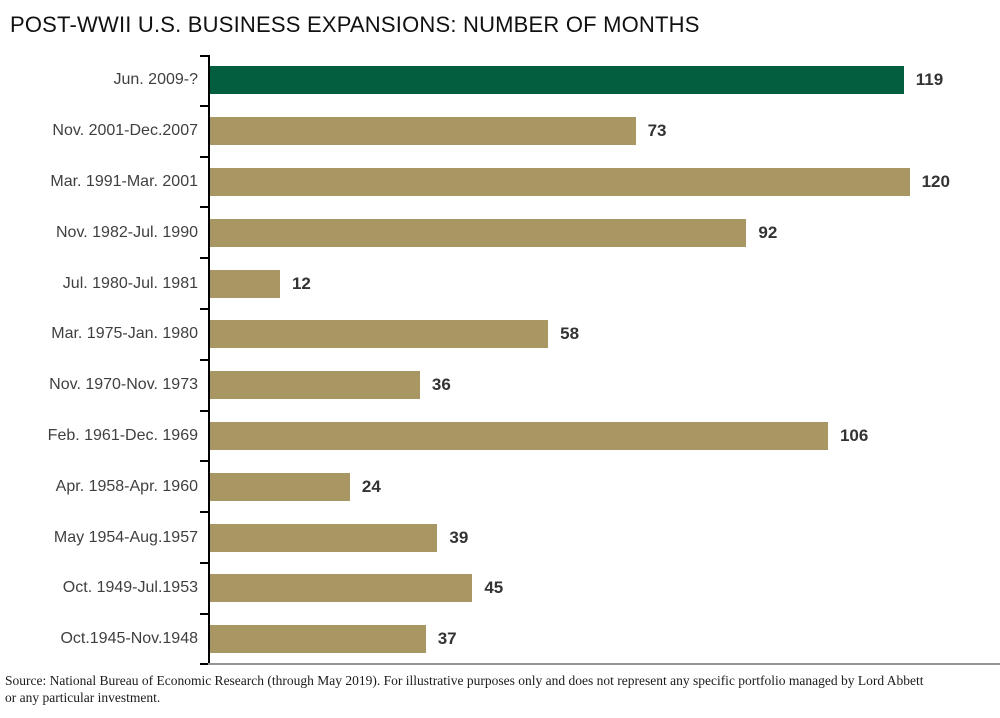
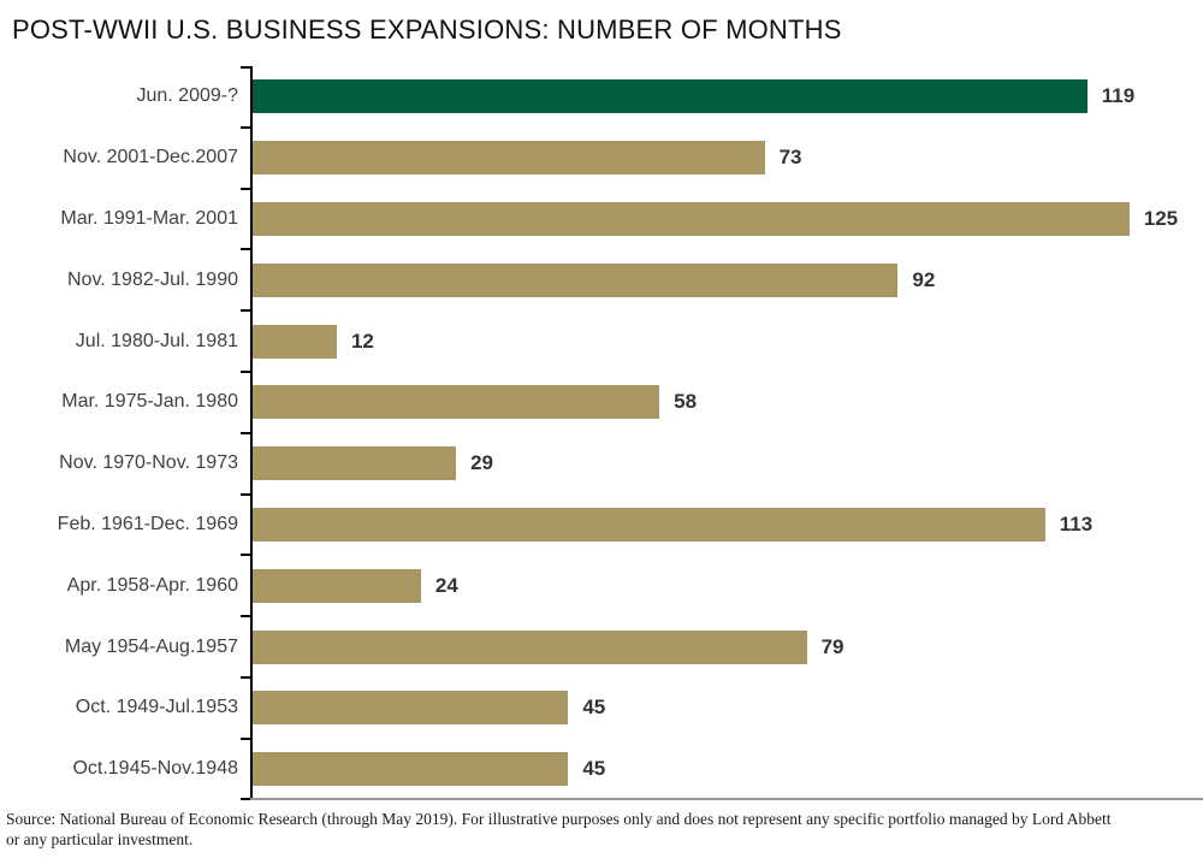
Mar. 1991-Mar. 2001: 120 -> 125
Nov. 1970-Nov. 1973: 36 -> 29
Feb. 1961-Dec. 1969: 106 -> 113
May 1954-Aug.1957: 39 -> 79
Oct.1945-Nov.1948: 37 -> 45
